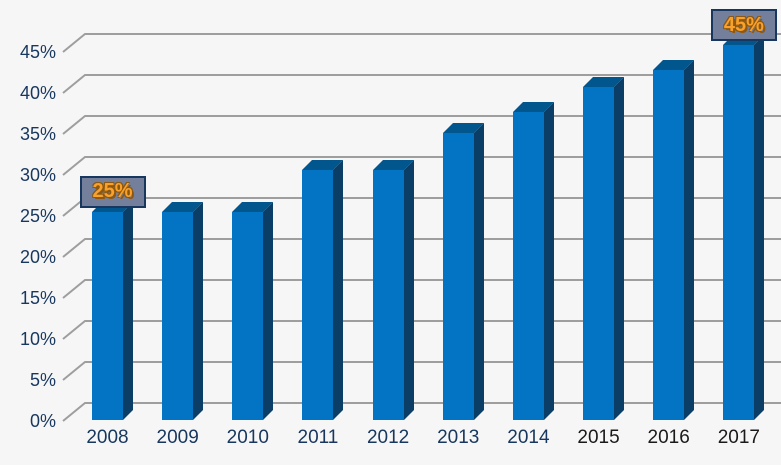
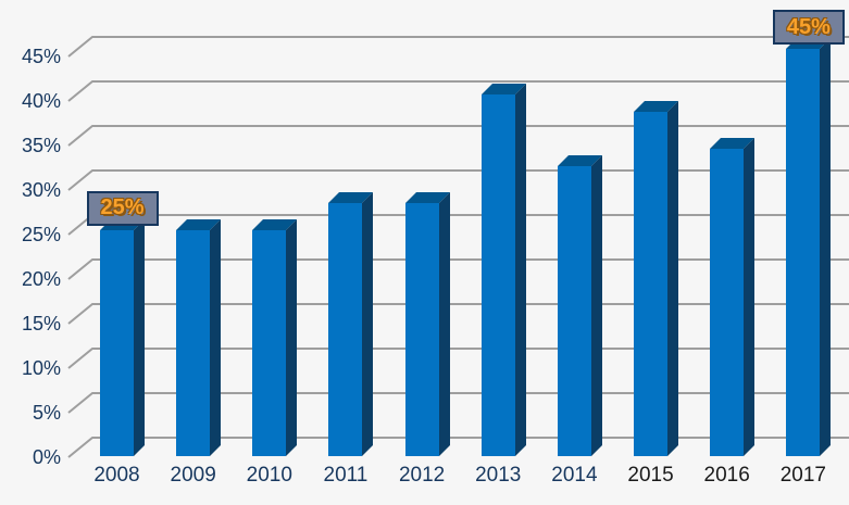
2011: 30% -> 28%
2012: 30% -> 28%
2013: 34% -> 40%
2014: 37% -> 32%
2015: 40% -> 38%
2016: 42% -> 34%
